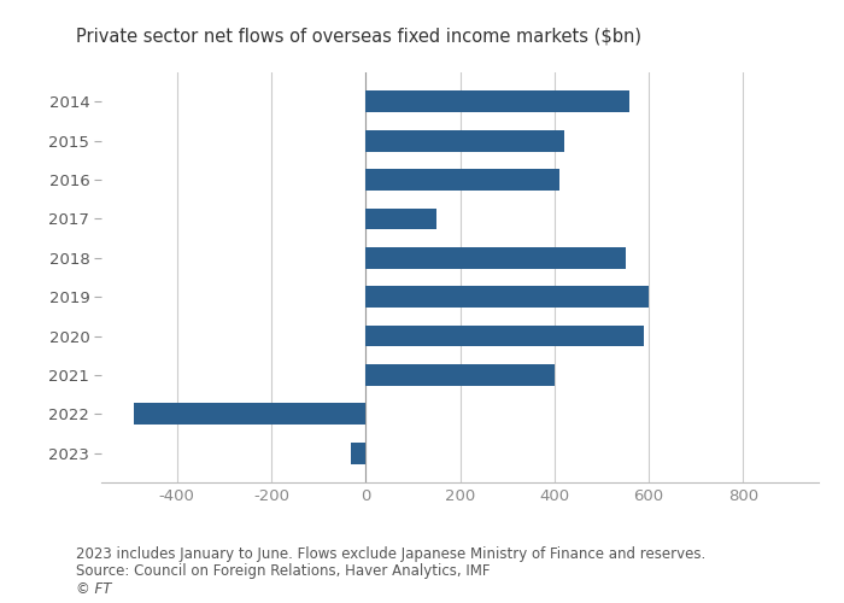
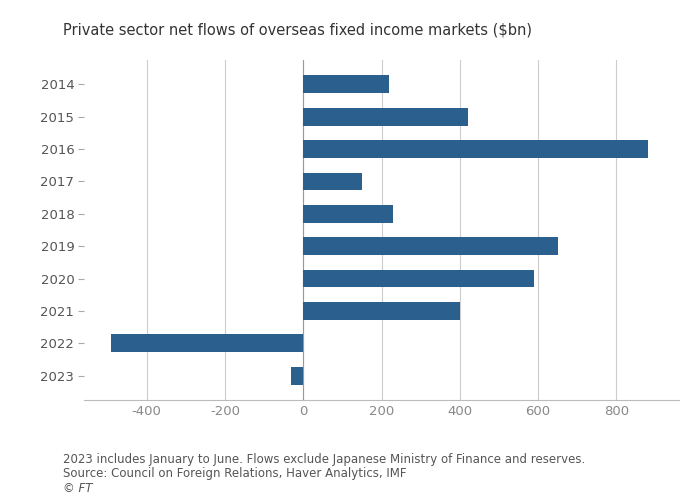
2014: 560 -> 220
2016: 410 -> 880
2018: 550 -> 230
2019: 600 -> 650
